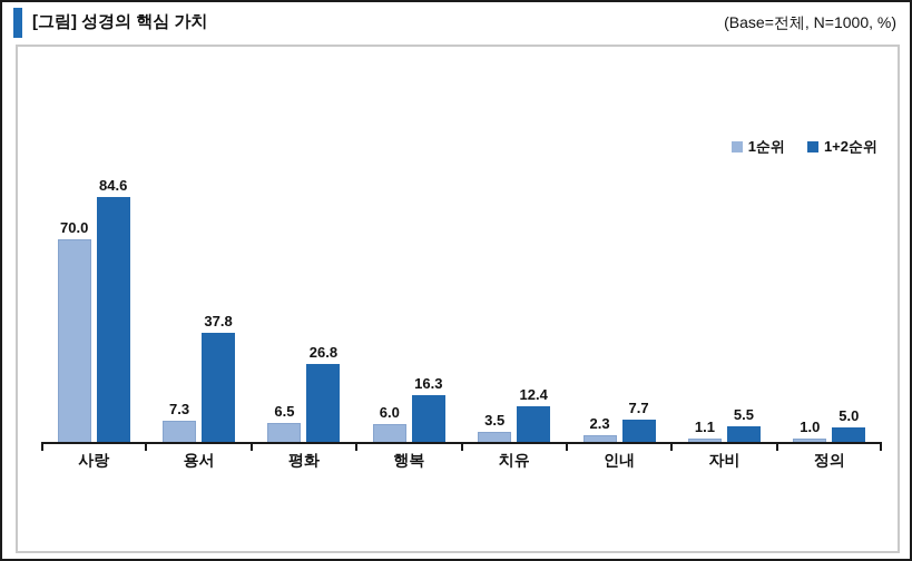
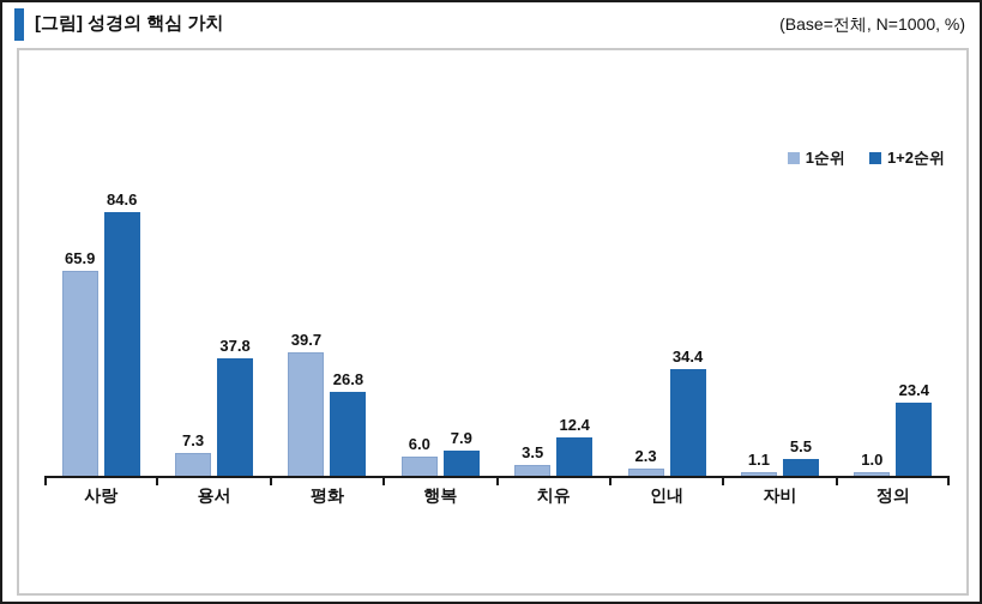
1순위/사랑: 70.0 -> 65.9
1순위/평화: 6.5 -> 39.7
1+2순위/행복: 16.3 -> 7.9
1+2순위/인내: 7.7 -> 34.4
1+2순위/정의: 5.0 -> 23.4
